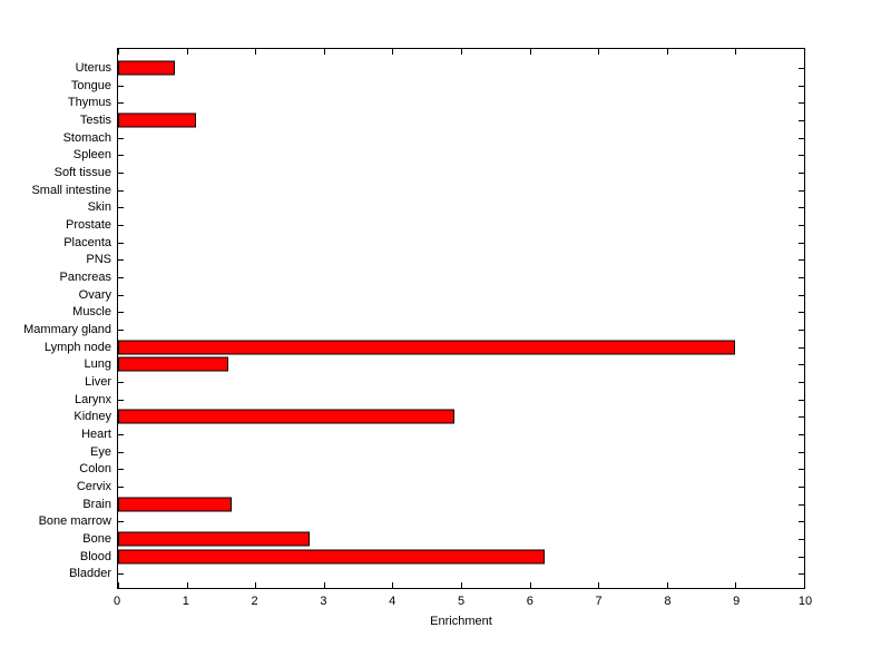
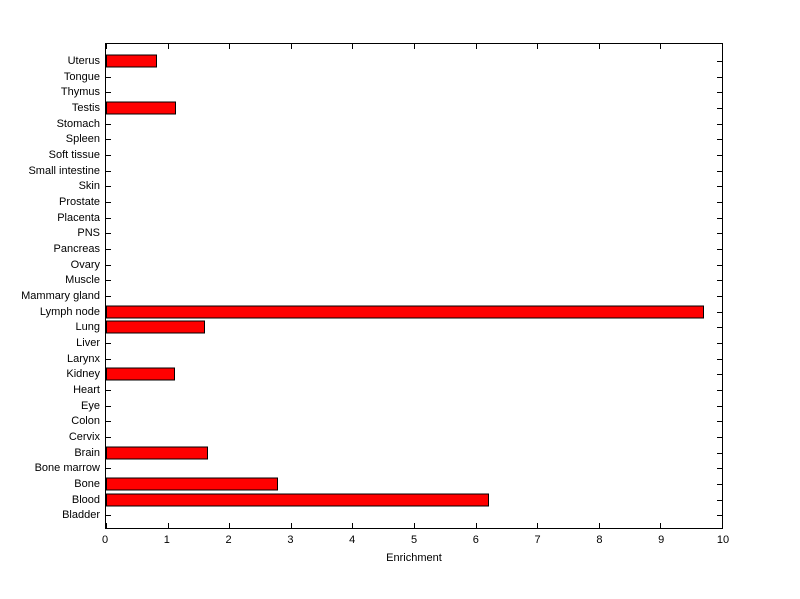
Lymph node: 9.0 -> 9.7
Kidney: 4.9 -> 1.1
